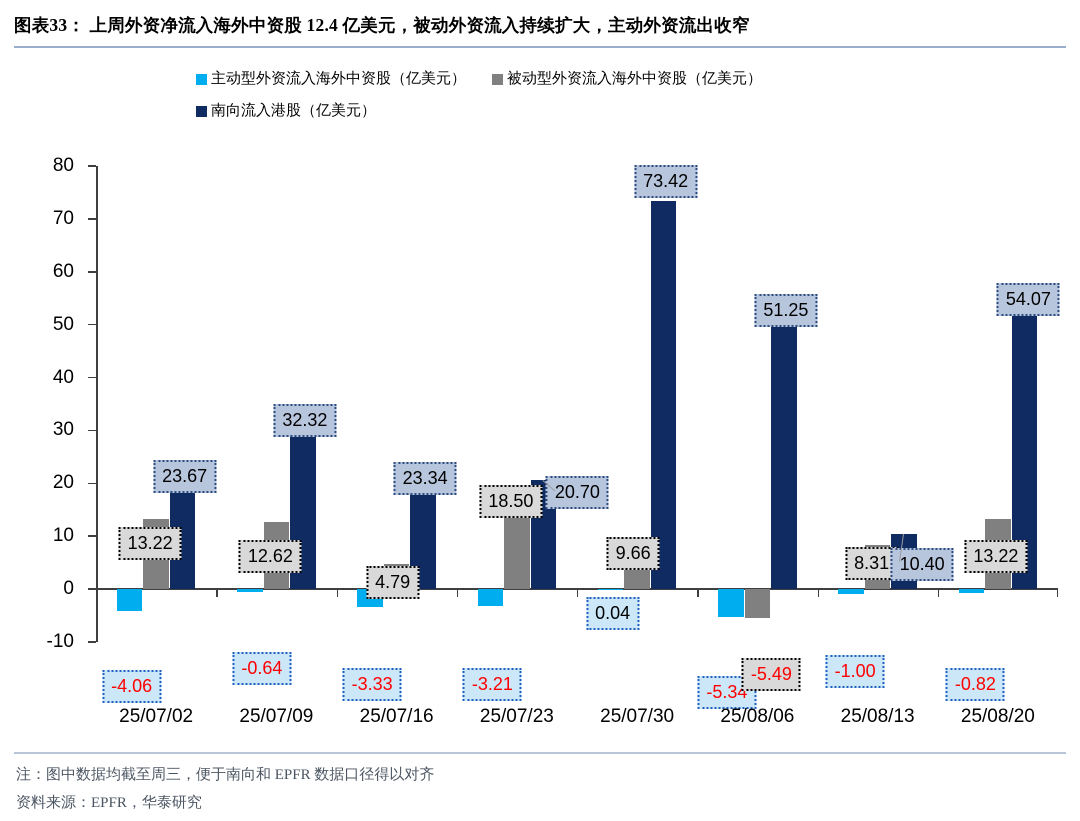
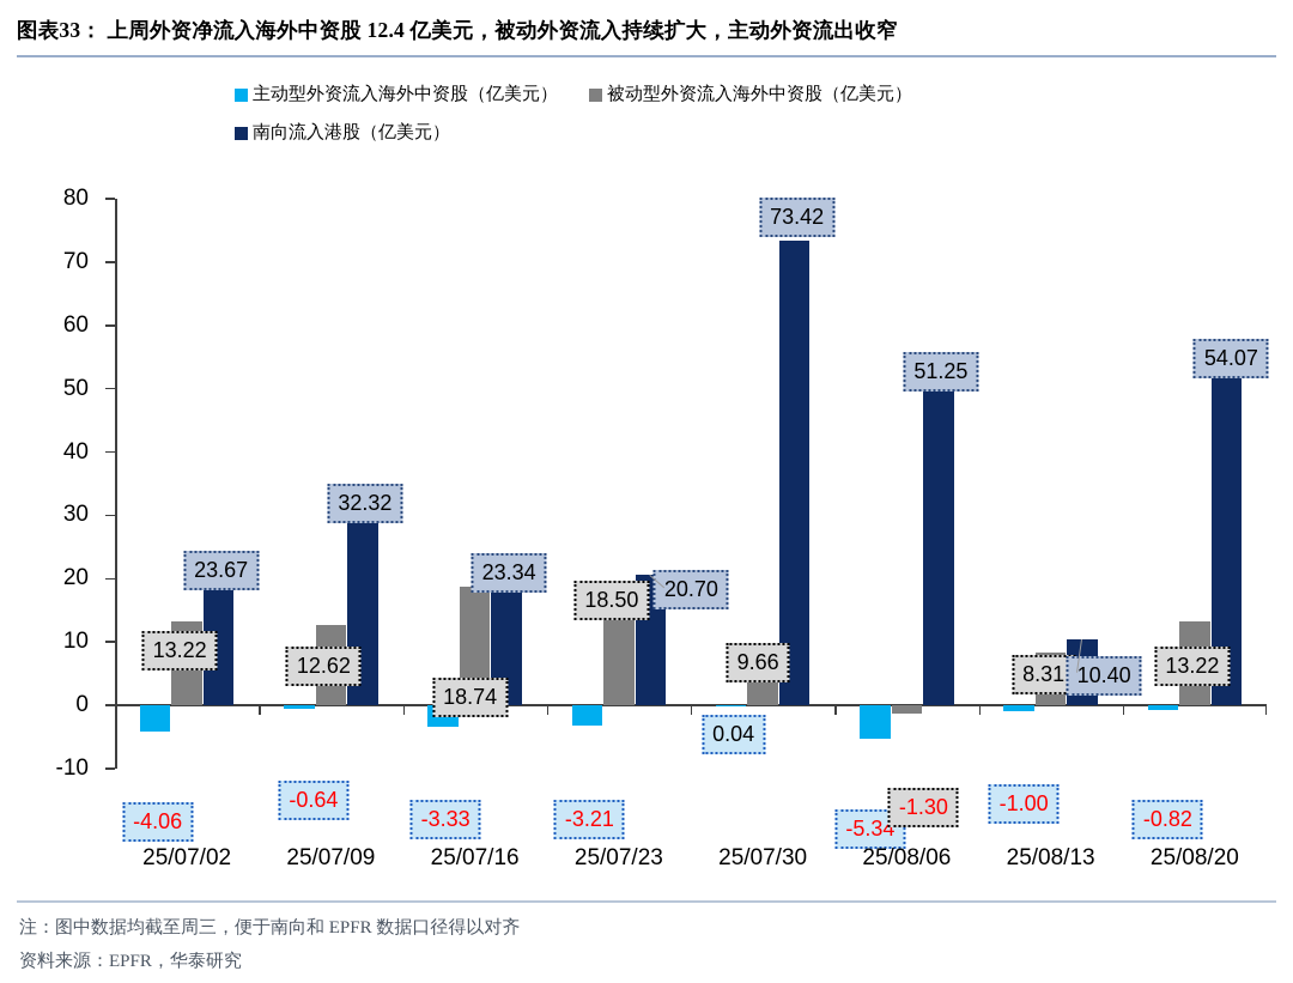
被动型外资流入海外中资股（亿美元）/25/07/16: 4.79 -> 18.74
被动型外资流入海外中资股（亿美元）/25/08/06: -5.49 -> -1.30
